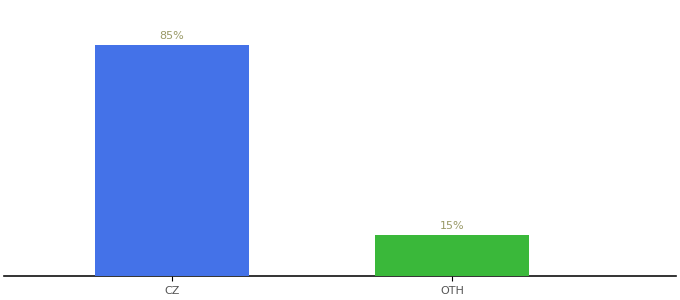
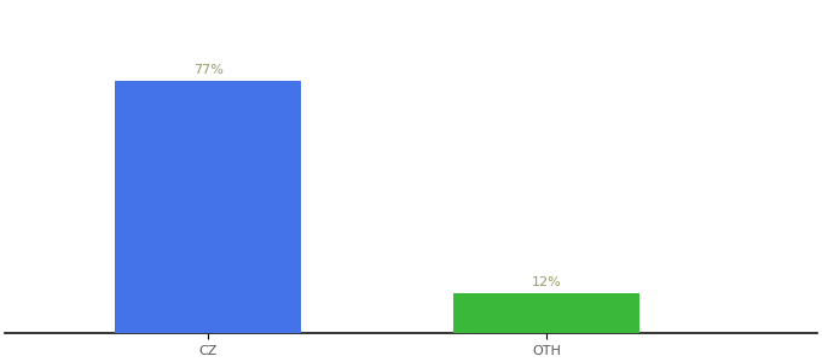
CZ: 85% -> 77%
OTH: 15% -> 12%
